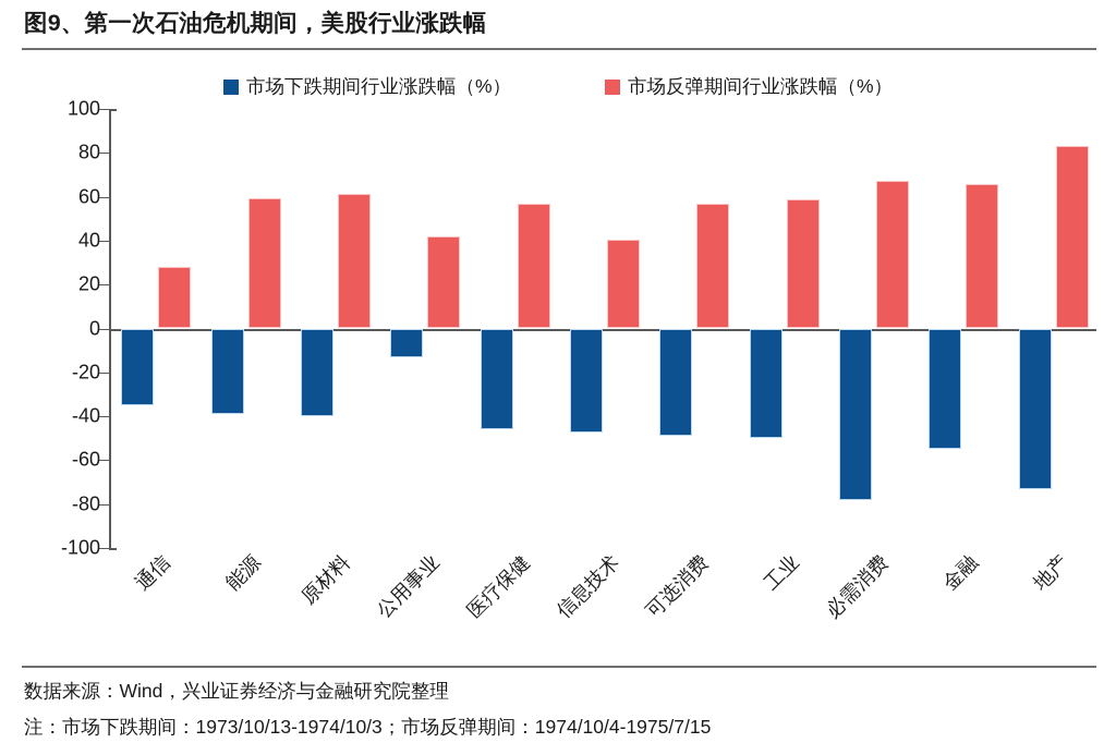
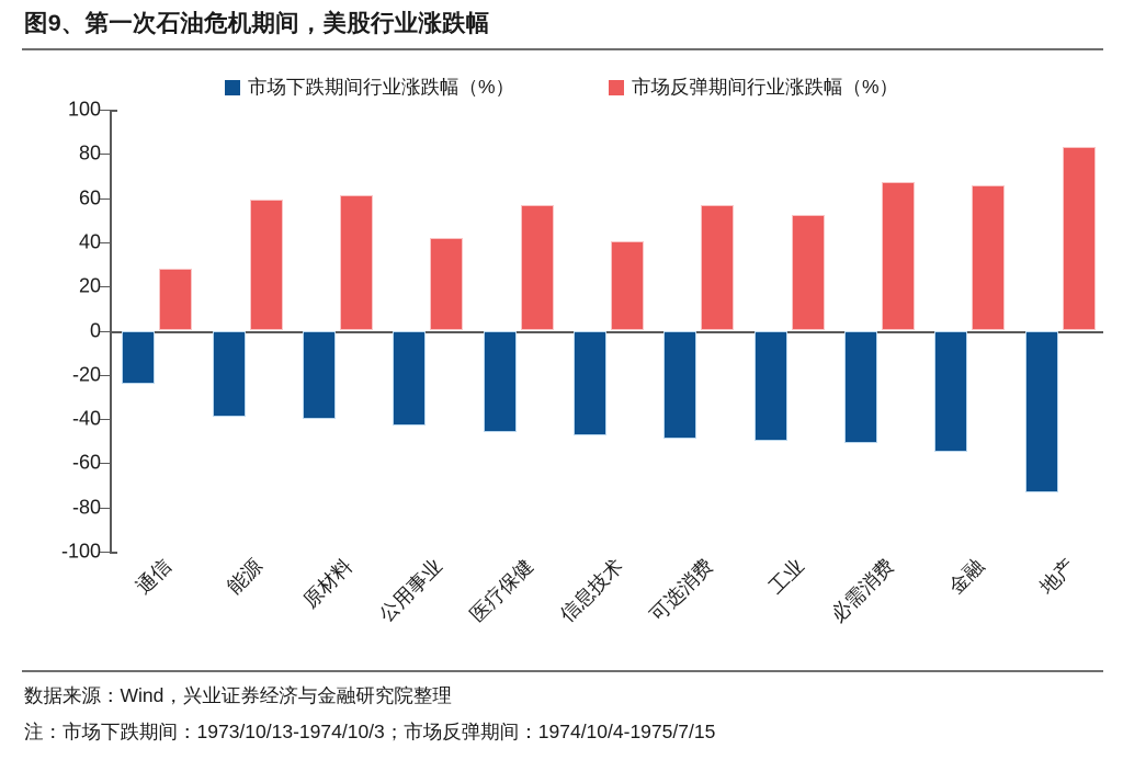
市场下跌期间行业涨跌幅（%）/通信: -35 -> -24
市场下跌期间行业涨跌幅（%）/公用事业: -13 -> -43
市场反弹期间行业涨跌幅（%）/工业: 59 -> 52
市场下跌期间行业涨跌幅（%）/必需消费: -78 -> -51
